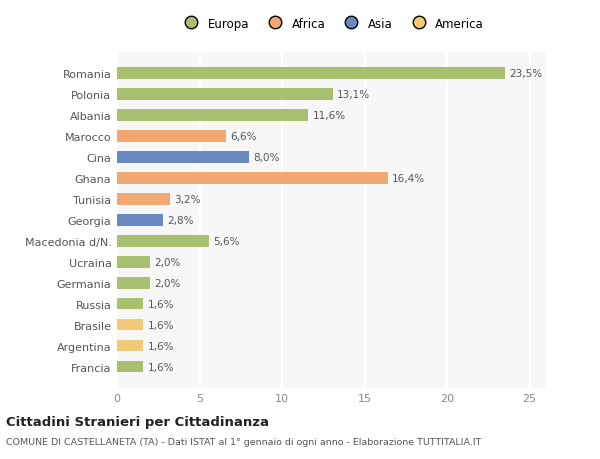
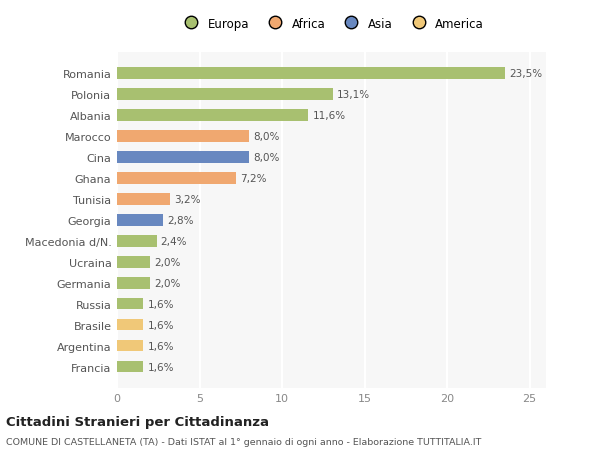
Marocco: 6,6% -> 8,0%
Ghana: 16,4% -> 7,2%
Macedonia d/N.: 5,6% -> 2,4%
